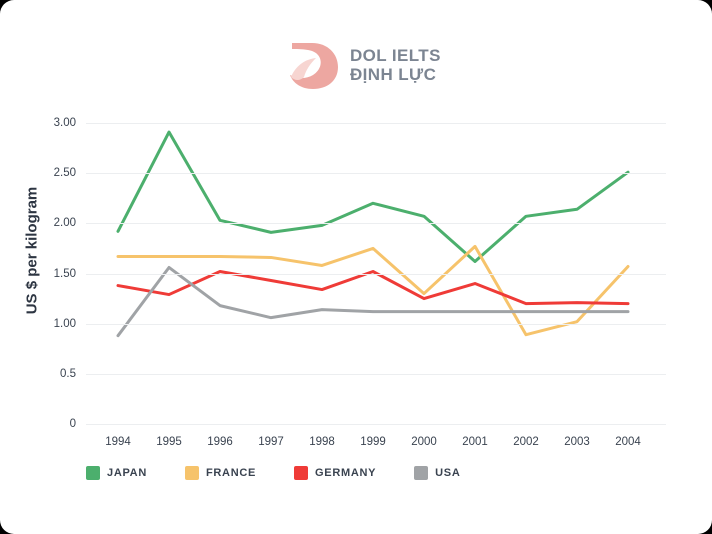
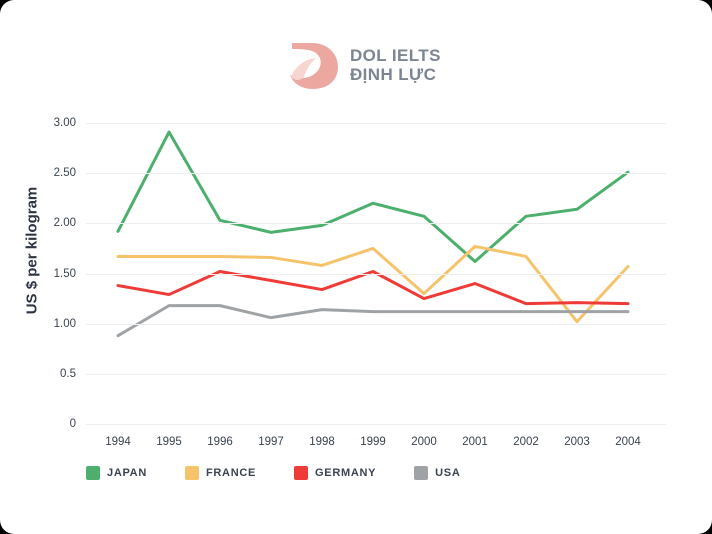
USA/1995: 1.56 -> 1.18
FRANCE/2002: 0.89 -> 1.67
